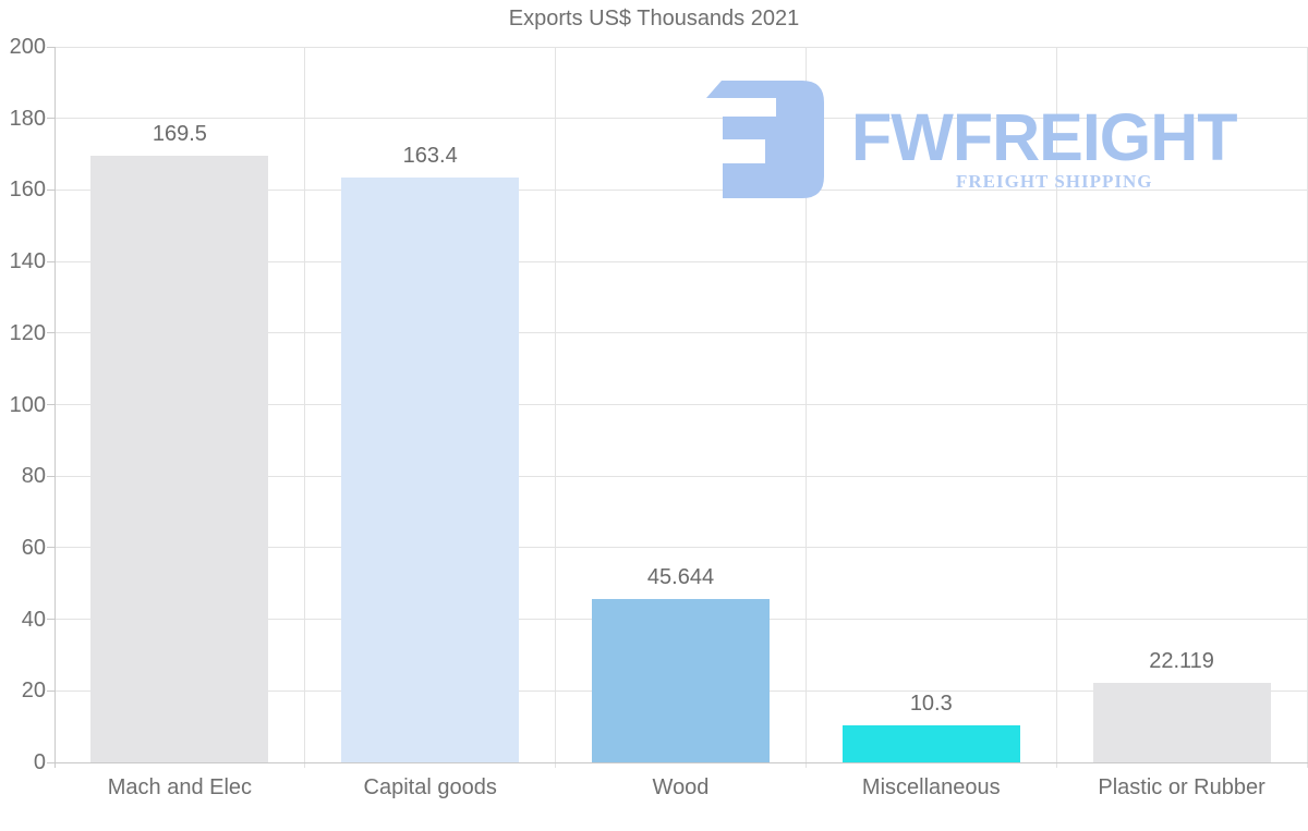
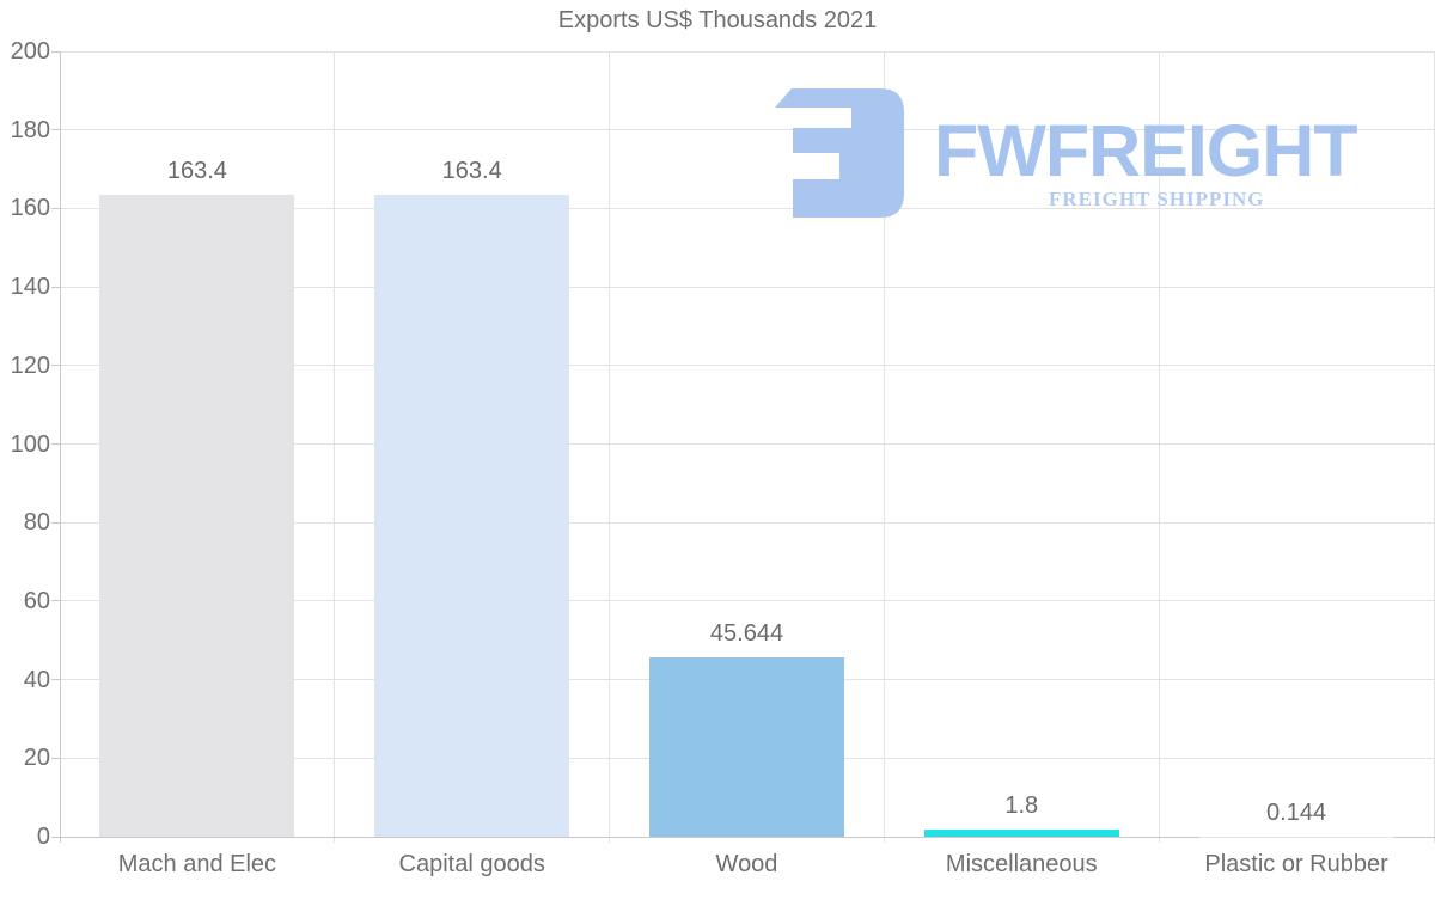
Mach and Elec: 169.5 -> 163.4
Miscellaneous: 10.3 -> 1.8
Plastic or Rubber: 22.119 -> 0.144
